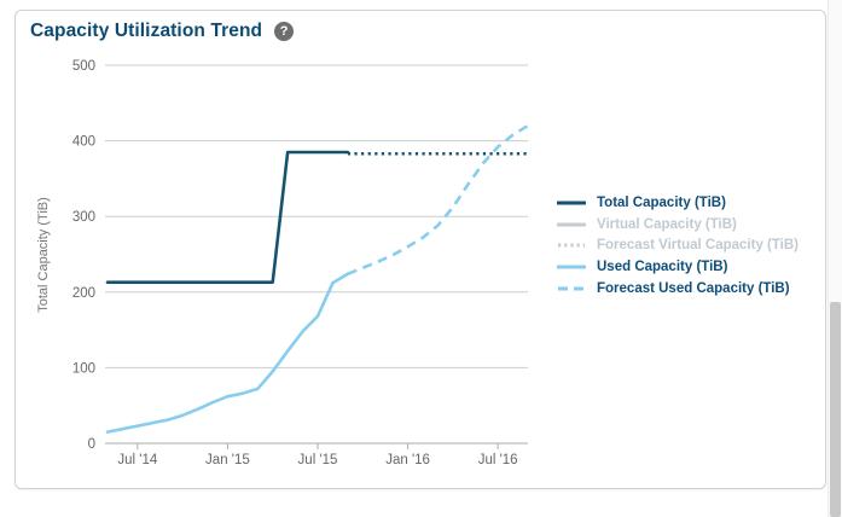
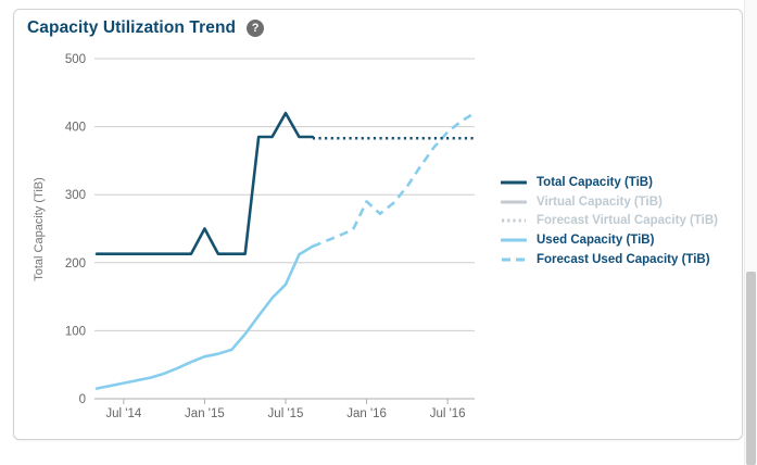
Total Capacity (TiB)/Jan '15: 210 -> 250
Total Capacity (TiB)/Jul '15: 380 -> 420
Forecast Used Capacity (TiB)/Jan '16: 260 -> 290
